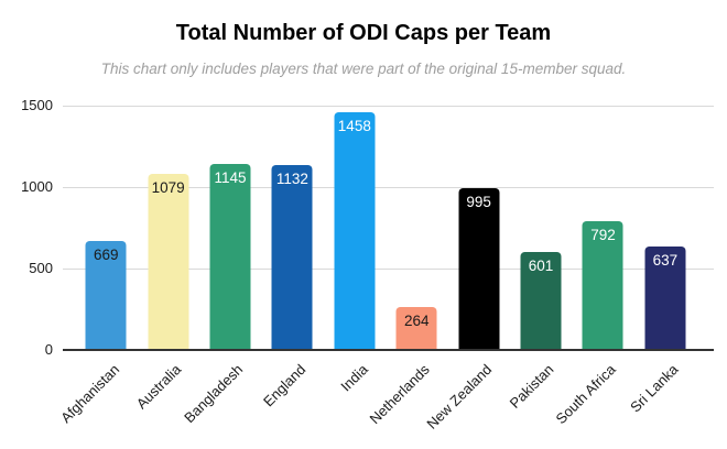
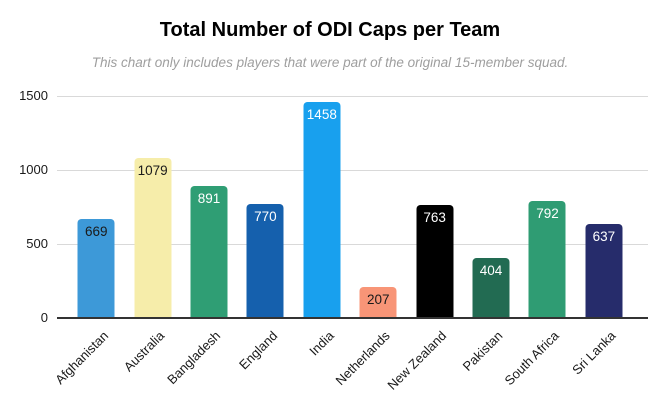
Bangladesh: 1145 -> 891
England: 1132 -> 770
Netherlands: 264 -> 207
New Zealand: 995 -> 763
Pakistan: 601 -> 404
